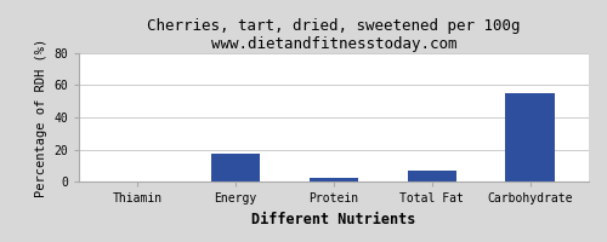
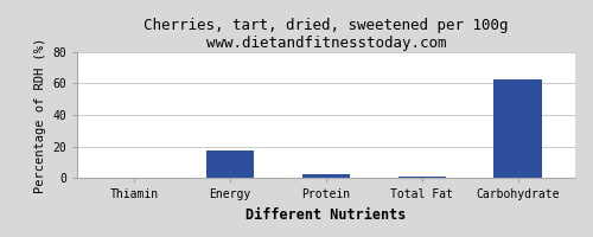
Total Fat: 7 -> 1
Carbohydrate: 55 -> 62
